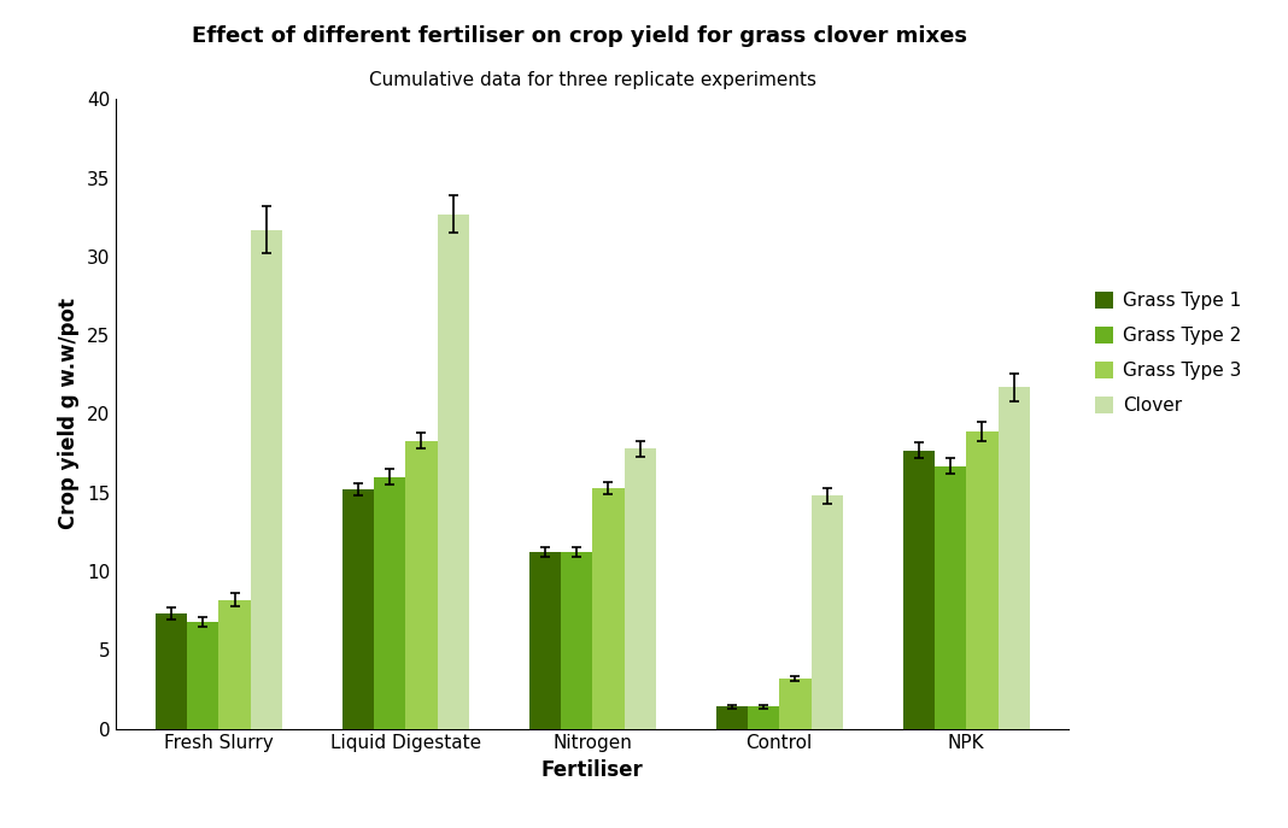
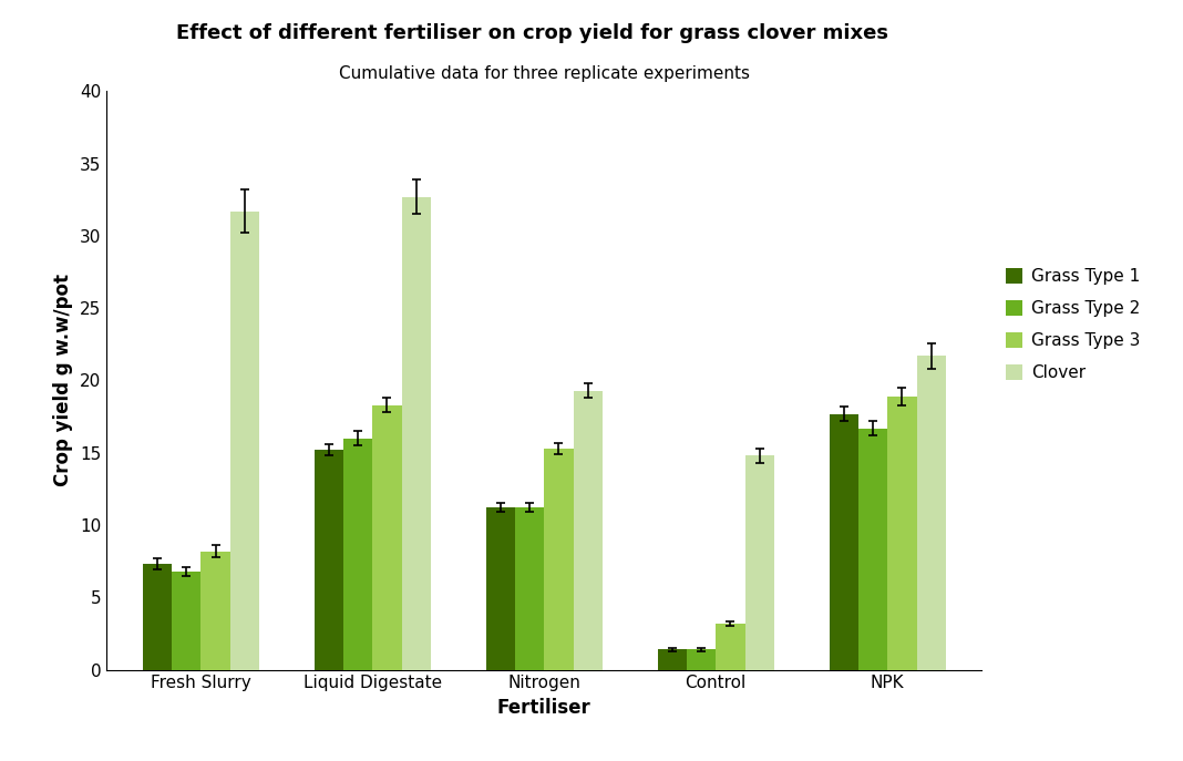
Clover/Nitrogen: 17.8 -> 19.3
